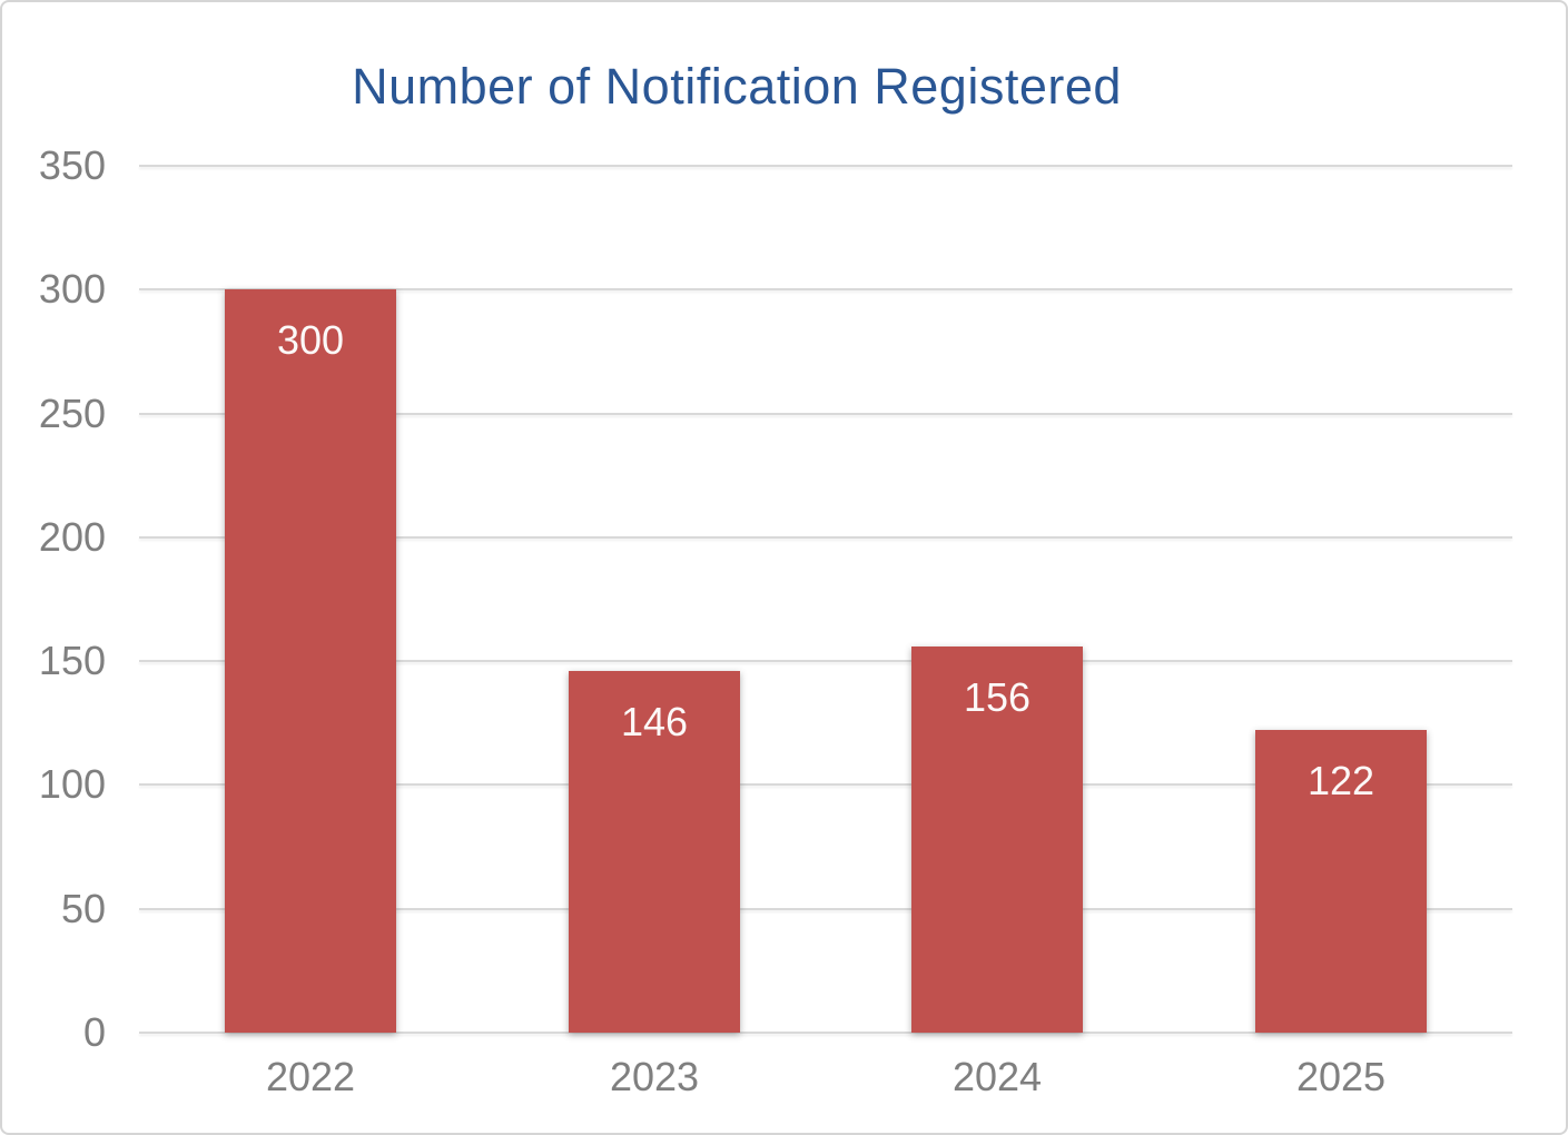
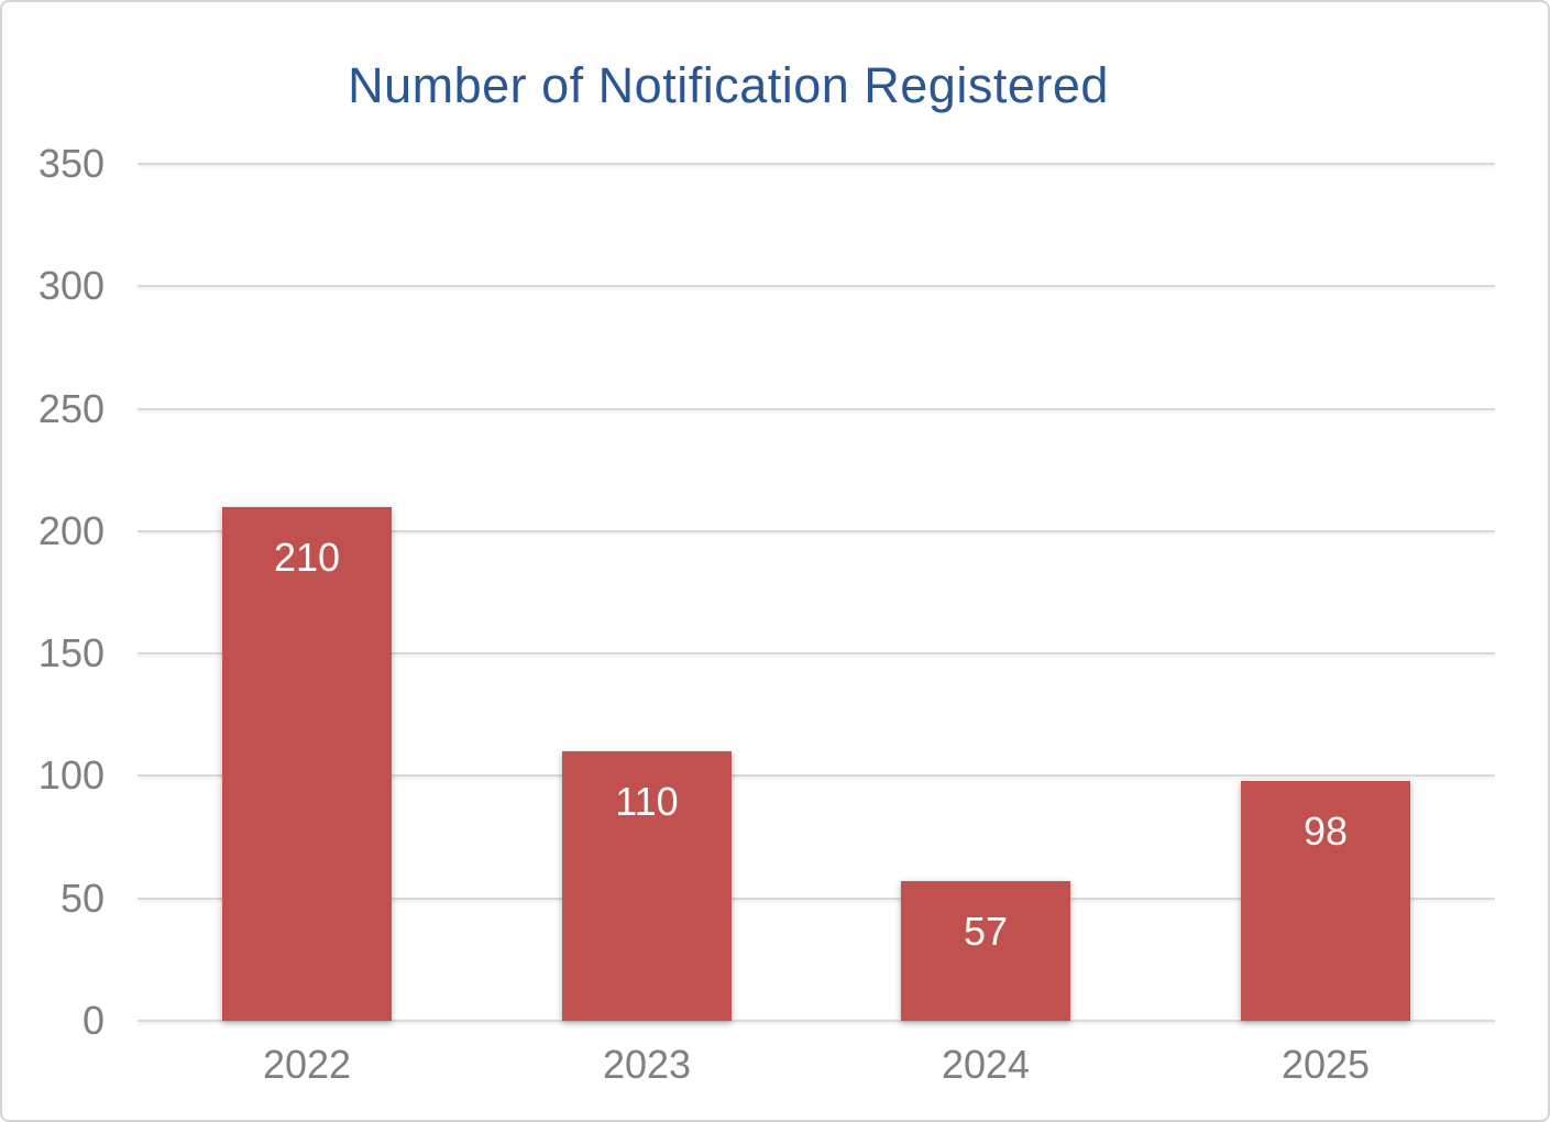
2022: 300 -> 210
2023: 146 -> 110
2024: 156 -> 57
2025: 122 -> 98
